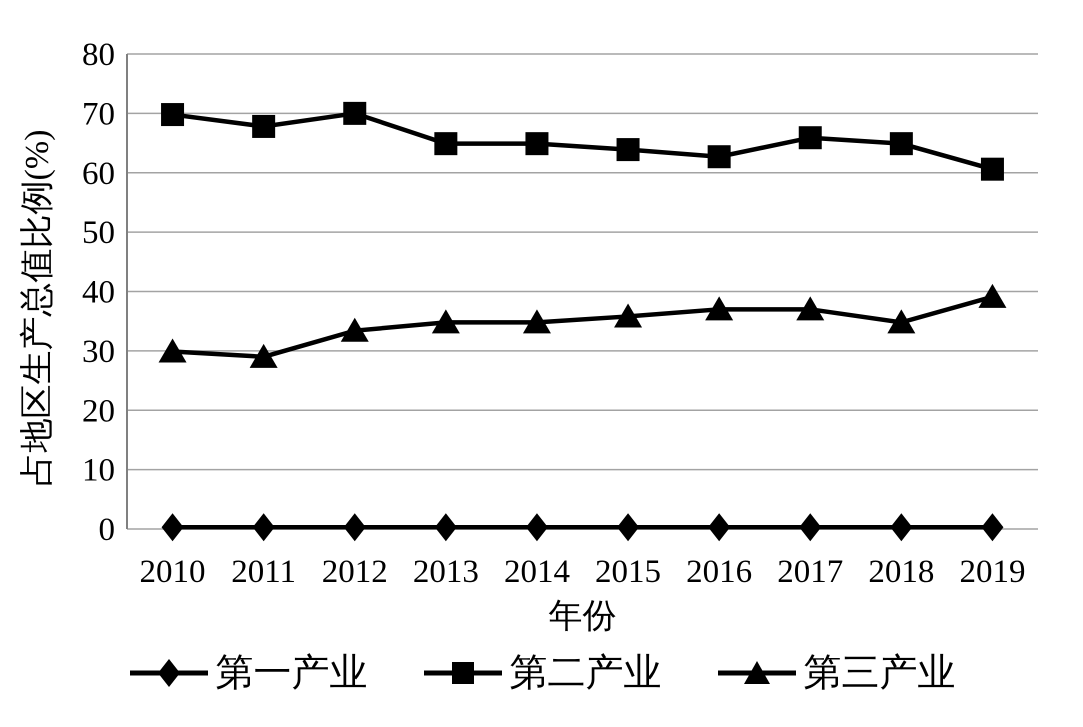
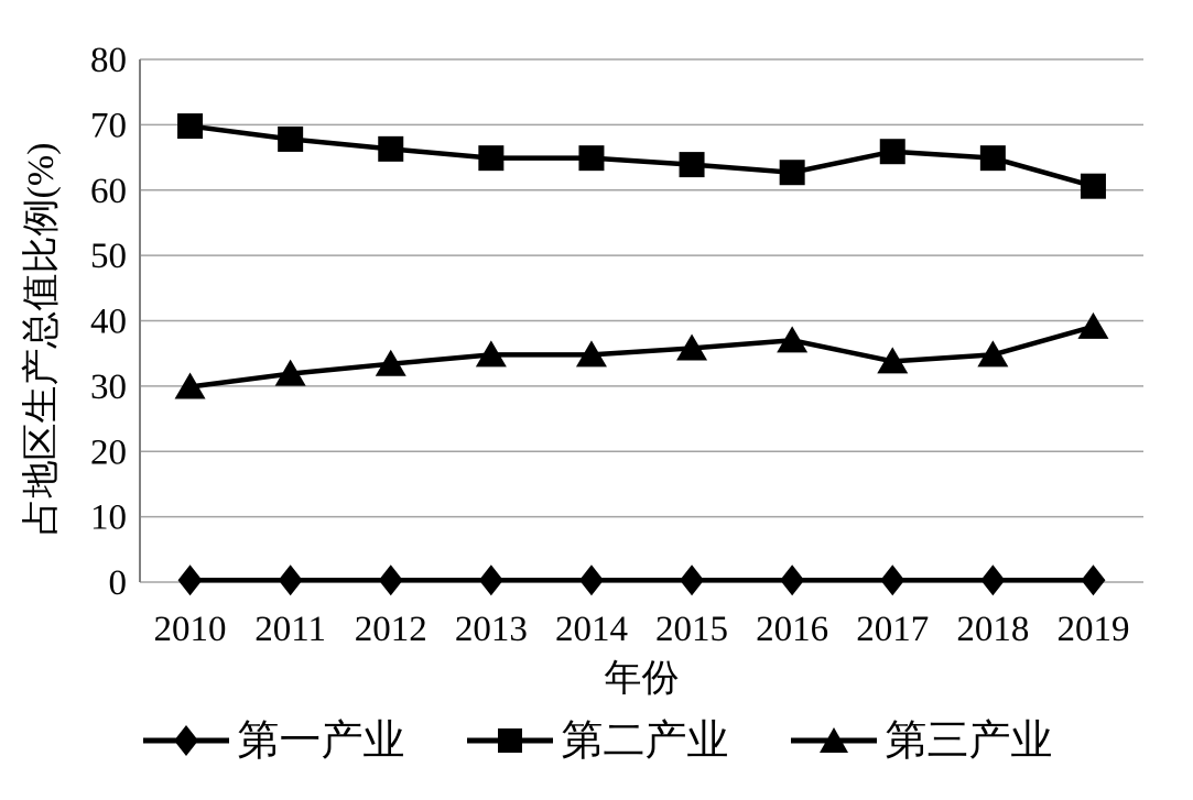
第三产业/2011: 29 -> 32
第二产业/2012: 70 -> 66
第三产业/2017: 37 -> 34
